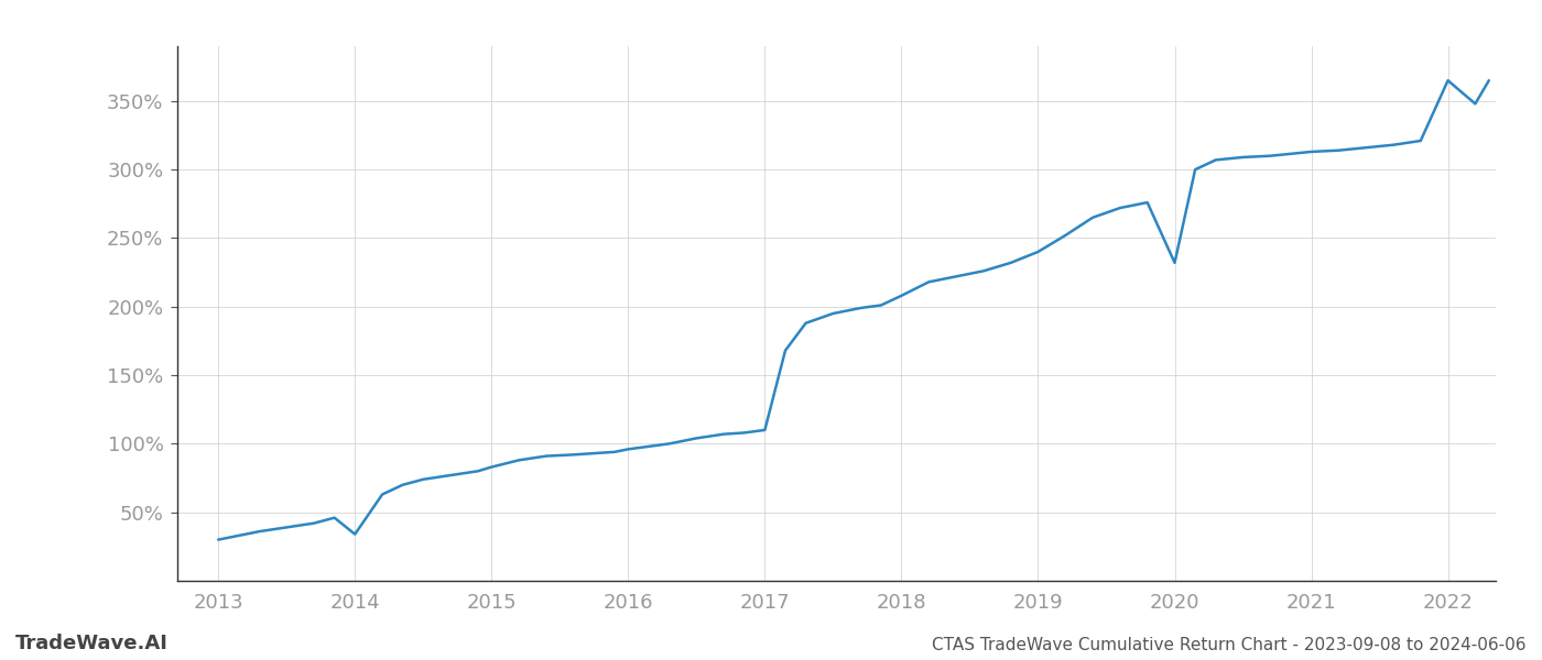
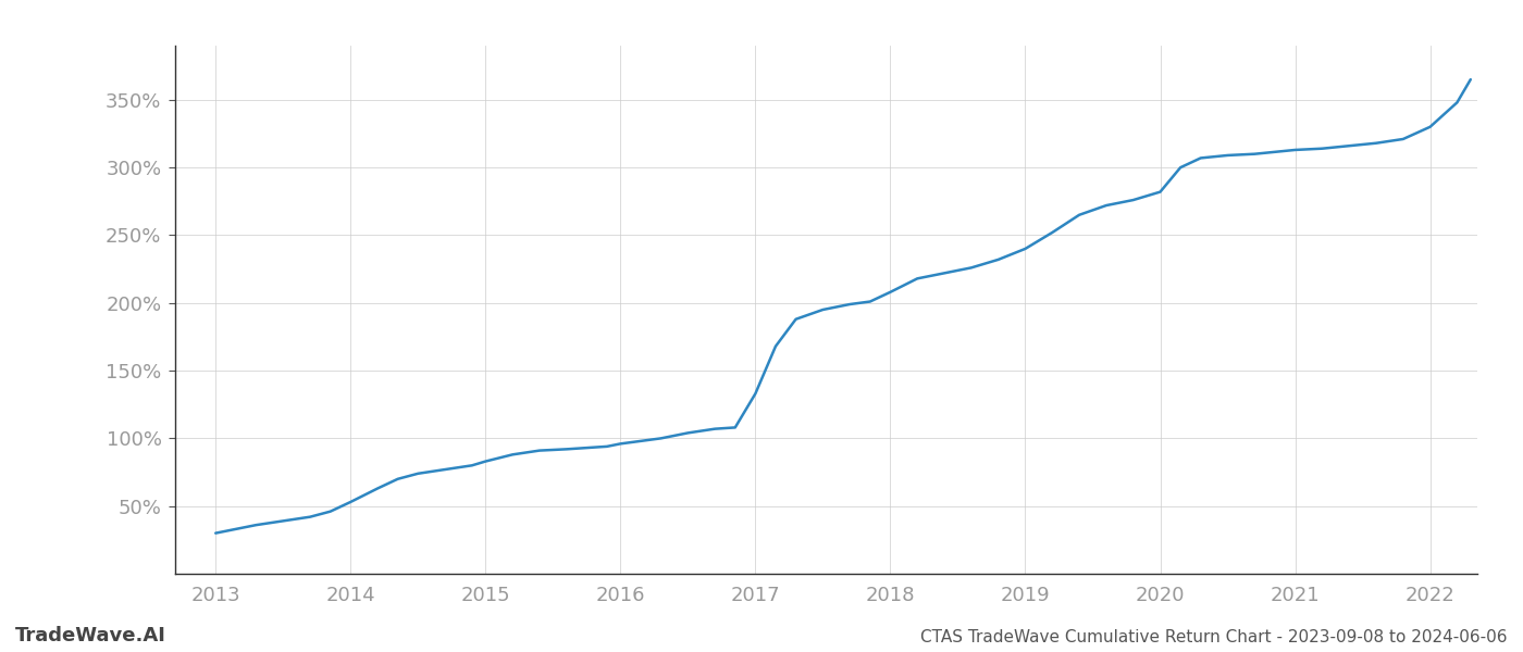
2014: 34% -> 53%
2017: 110% -> 133%
2020: 232% -> 282%
2022: 365% -> 330%
